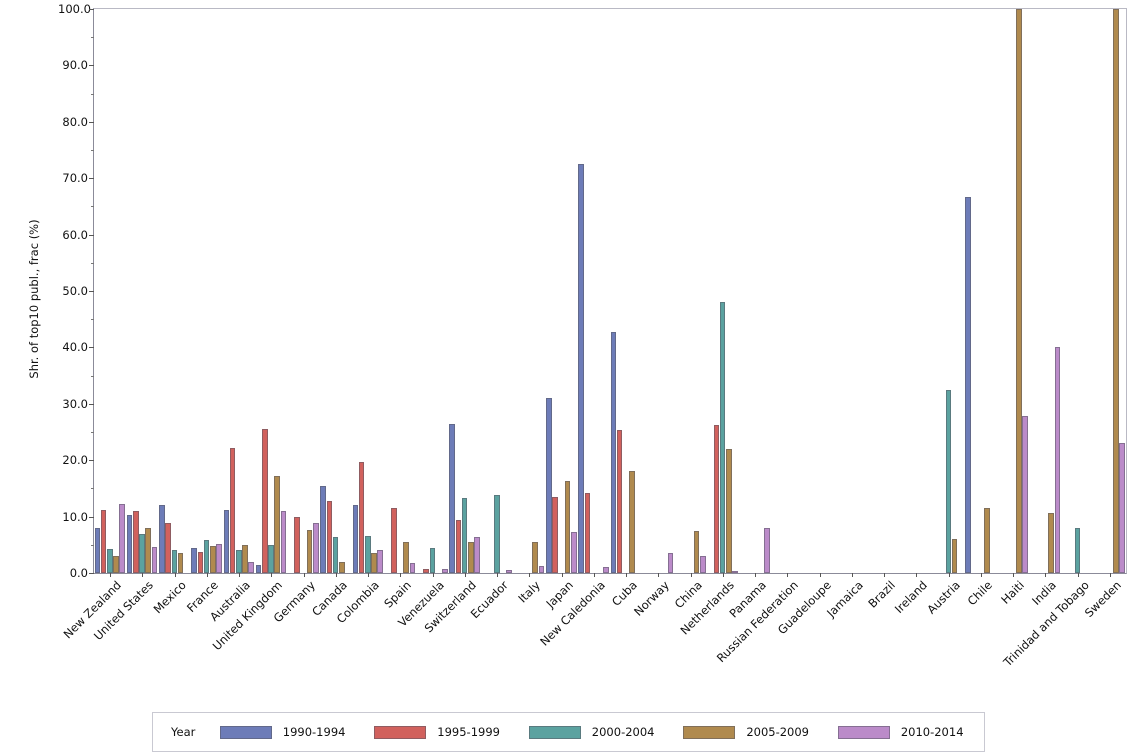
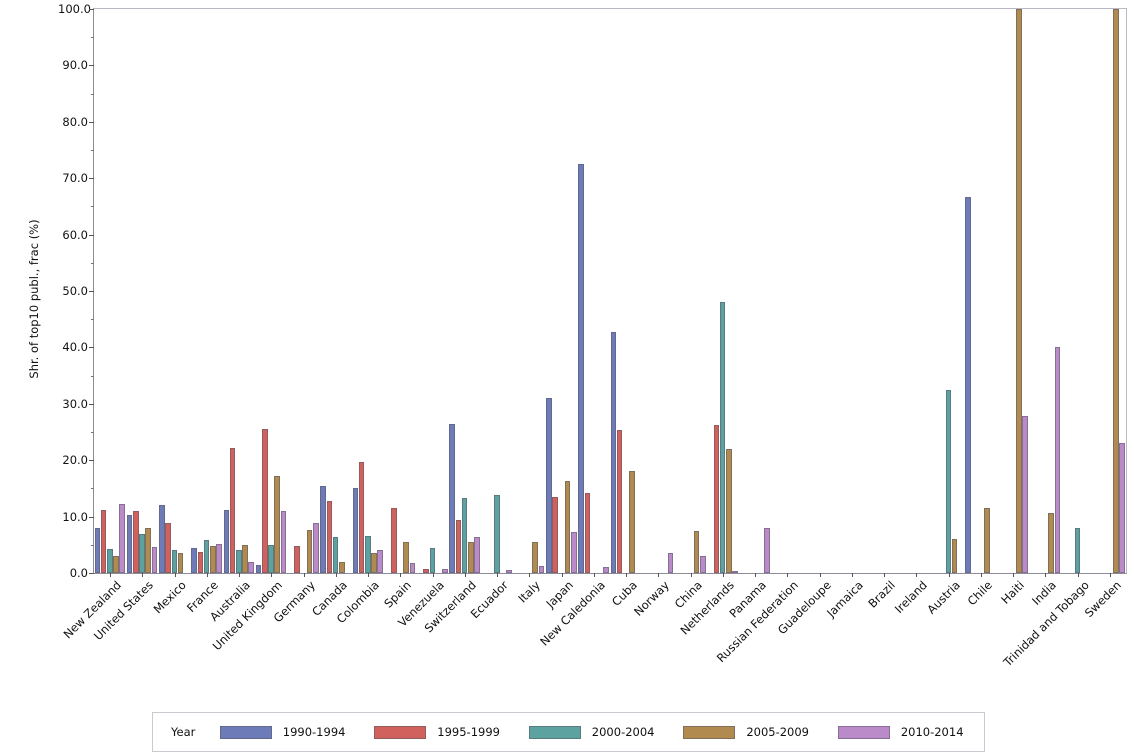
1995-1999/Germany: 10 -> 5
1990-1994/Colombia: 12 -> 15
